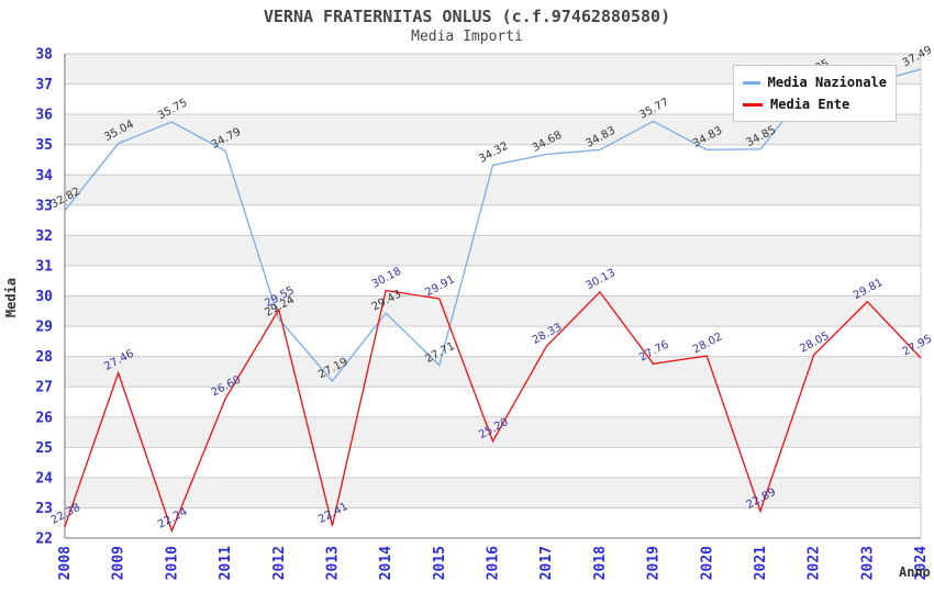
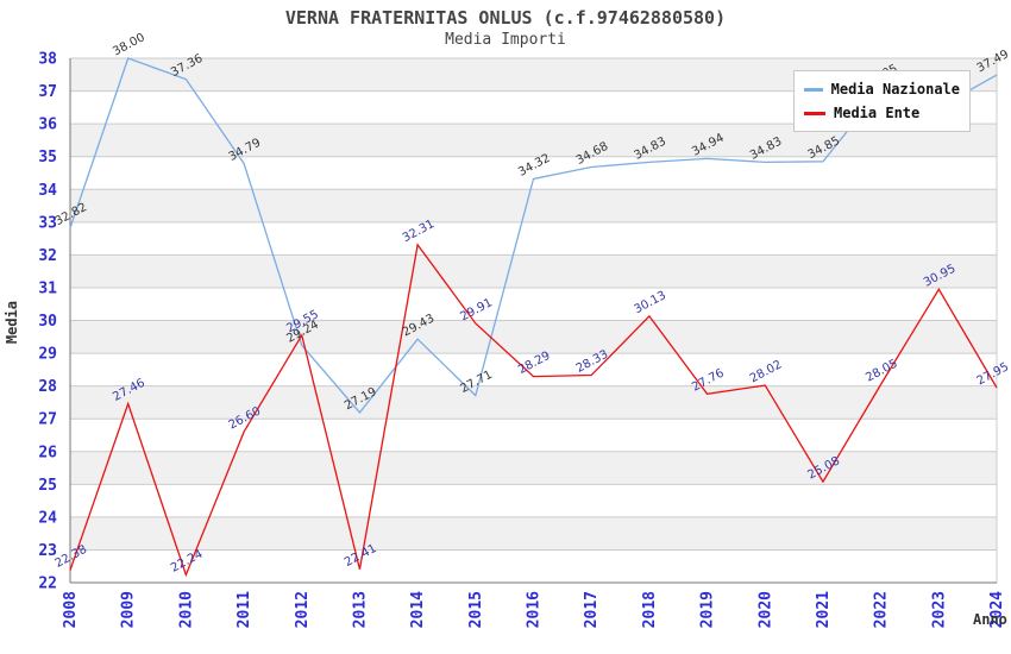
Media Nazionale/2009: 35.04 -> 38.00
Media Nazionale/2010: 35.75 -> 37.36
Media Ente/2014: 30.18 -> 32.31
Media Ente/2016: 25.20 -> 28.29
Media Nazionale/2019: 35.77 -> 34.94
Media Ente/2021: 22.89 -> 25.08
Media Nazionale/2023: 37.0 -> 36.5
Media Ente/2023: 29.81 -> 30.95
